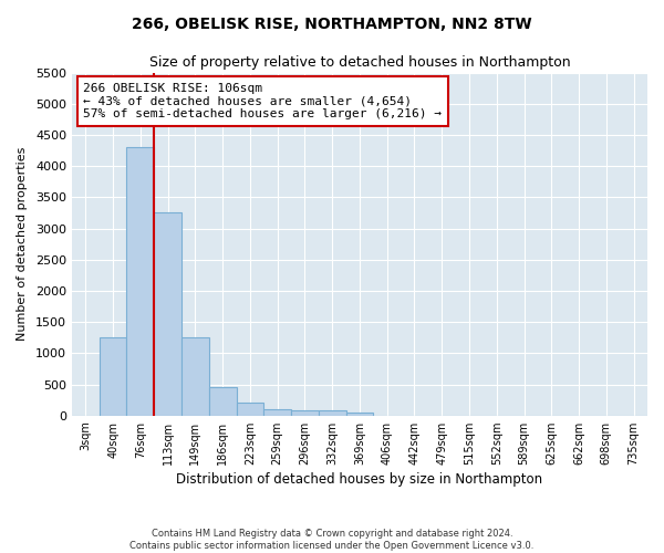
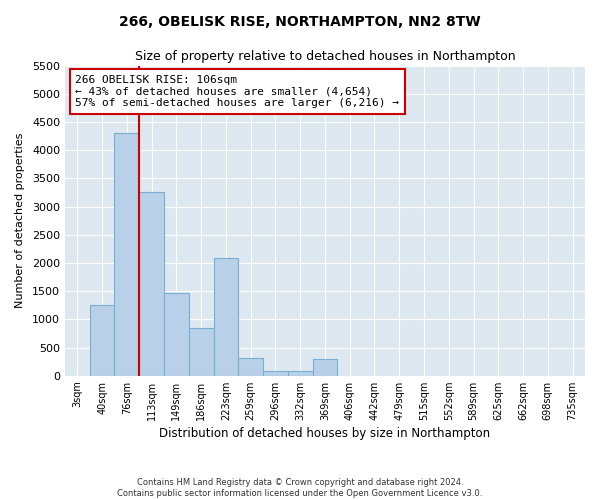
149sqm: 1250 -> 1460
186sqm: 450 -> 840
223sqm: 200 -> 2080
259sqm: 100 -> 320
369sqm: 50 -> 300
